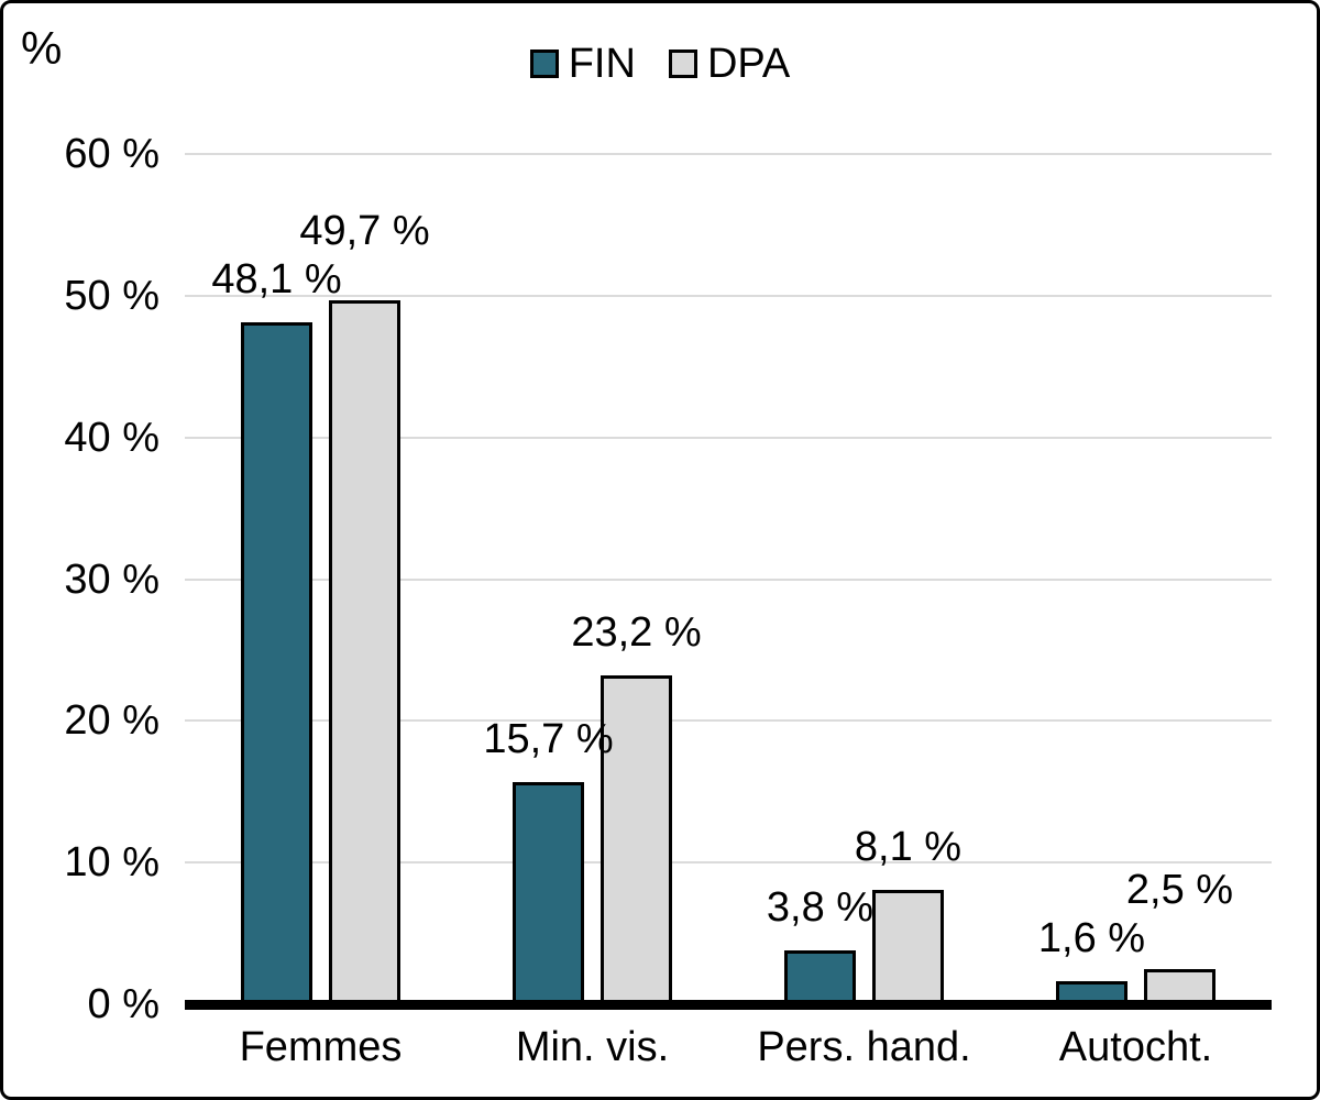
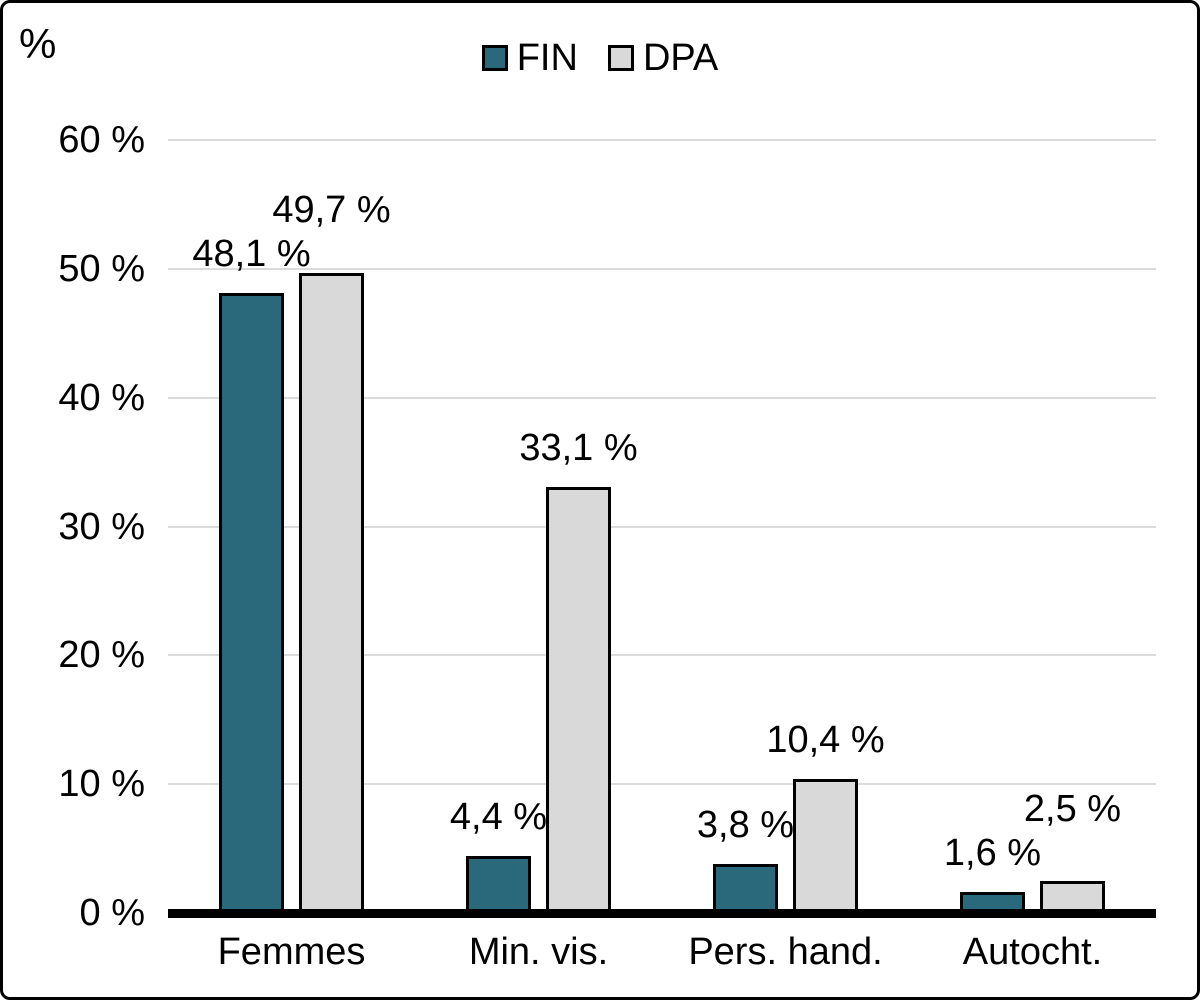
FIN/Min. vis.: 15,7 -> 4,4
DPA/Min. vis.: 23,2 -> 33,1
DPA/Pers. hand.: 8,1 -> 10,4
